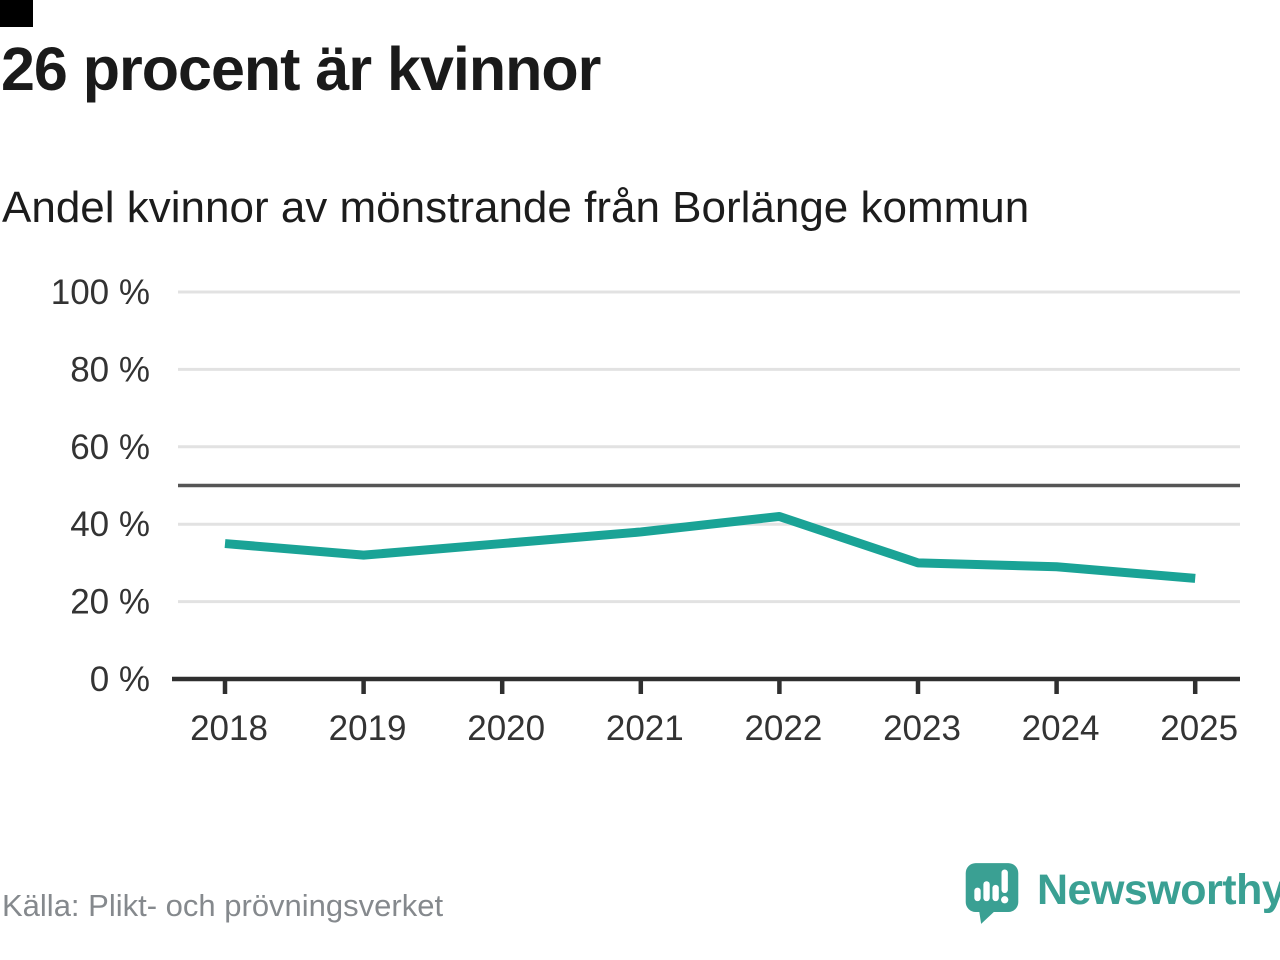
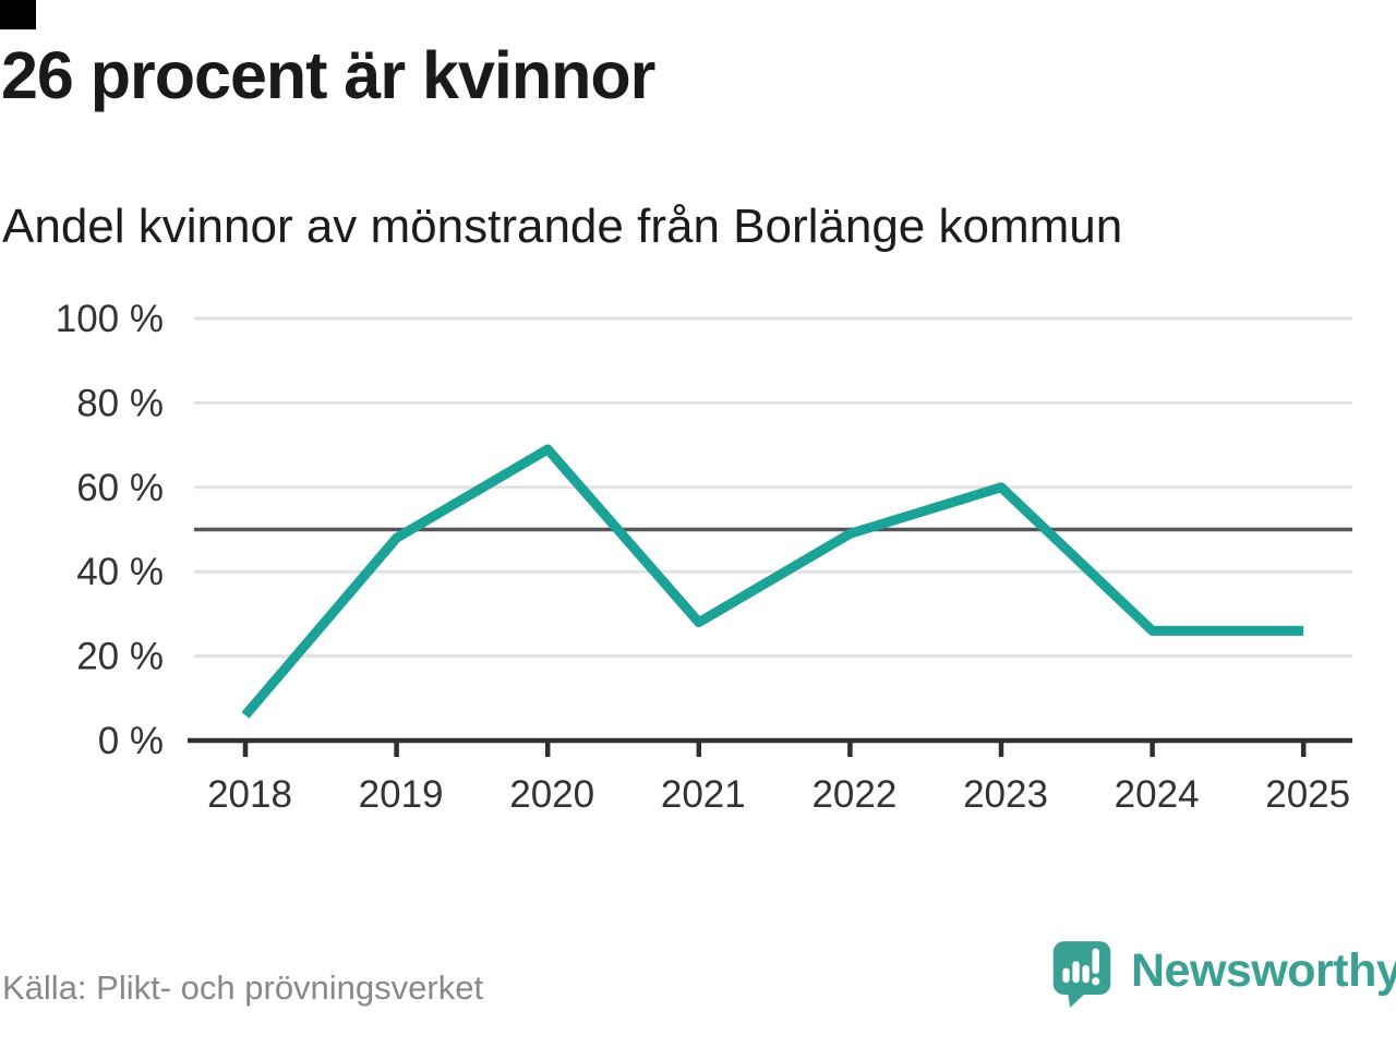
2018: 35% -> 6%
2019: 32% -> 48%
2020: 35% -> 69%
2021: 38% -> 28%
2022: 42% -> 49%
2023: 30% -> 60%
2024: 29% -> 26%
